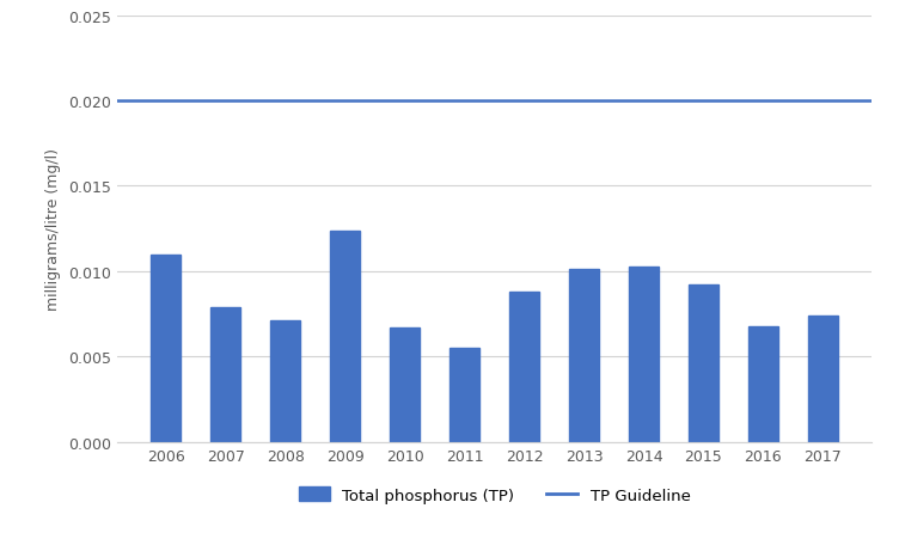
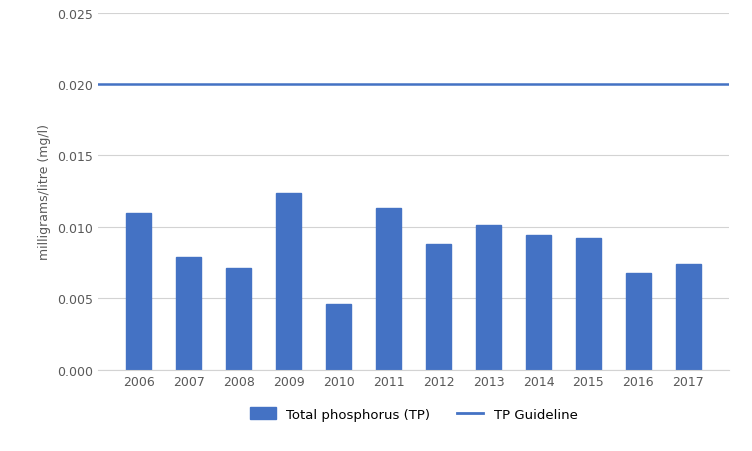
2010: 0.0067 -> 0.0046
2011: 0.0055 -> 0.0113
2014: 0.0103 -> 0.0094
